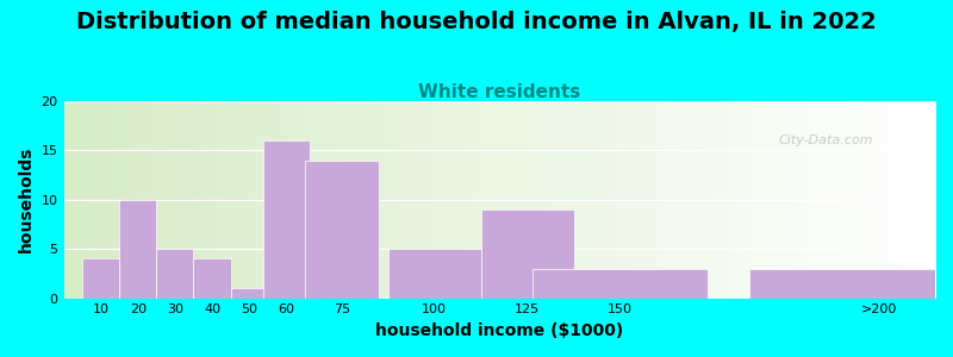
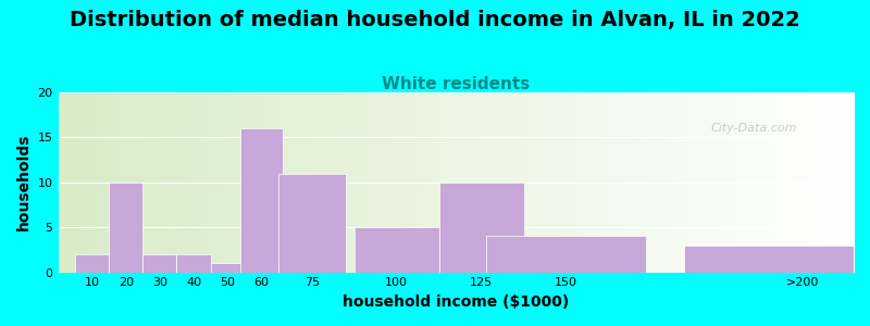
10: 4 -> 2
30: 5 -> 2
40: 4 -> 2
75: 14 -> 11
125: 9 -> 10
150: 3 -> 4
